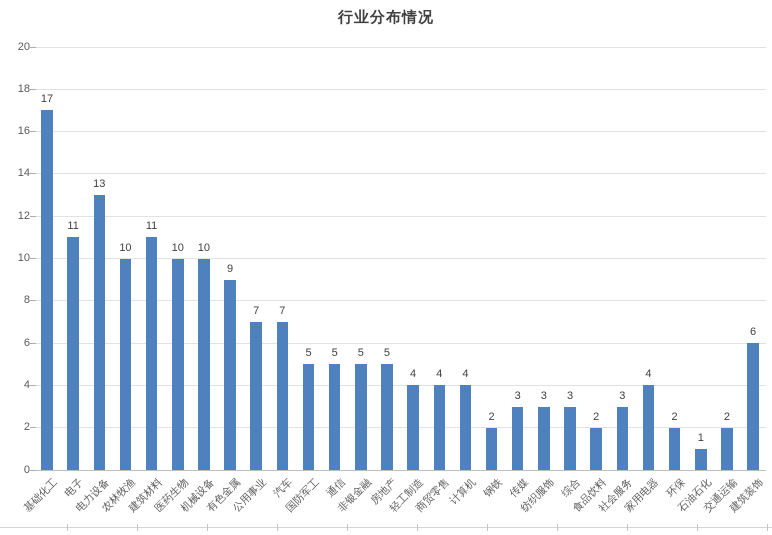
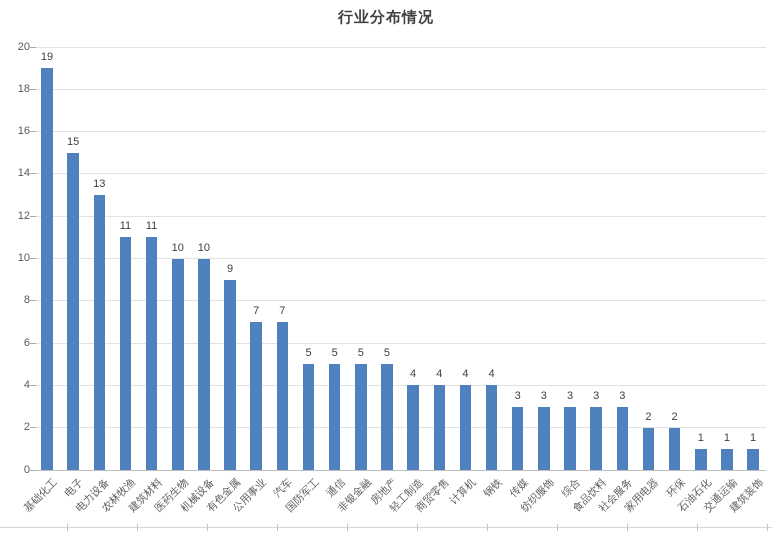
基础化工: 17 -> 19
电子: 11 -> 15
农林牧渔: 10 -> 11
钢铁: 2 -> 4
食品饮料: 2 -> 3
家用电器: 4 -> 2
交通运输: 2 -> 1
建筑装饰: 6 -> 1
